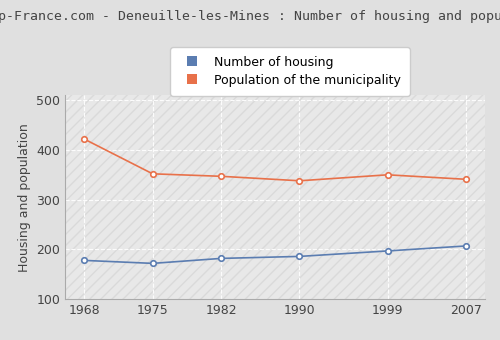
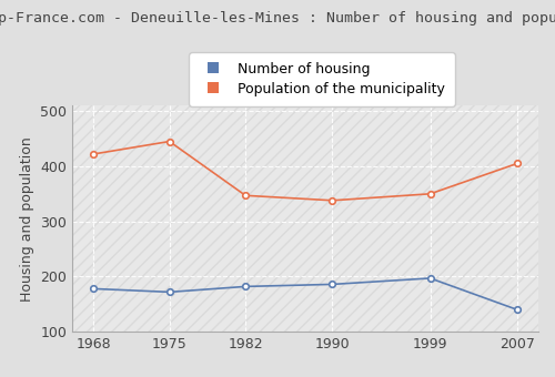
Population of the municipality/1975: 352 -> 445
Number of housing/2007: 207 -> 140
Population of the municipality/2007: 341 -> 405
